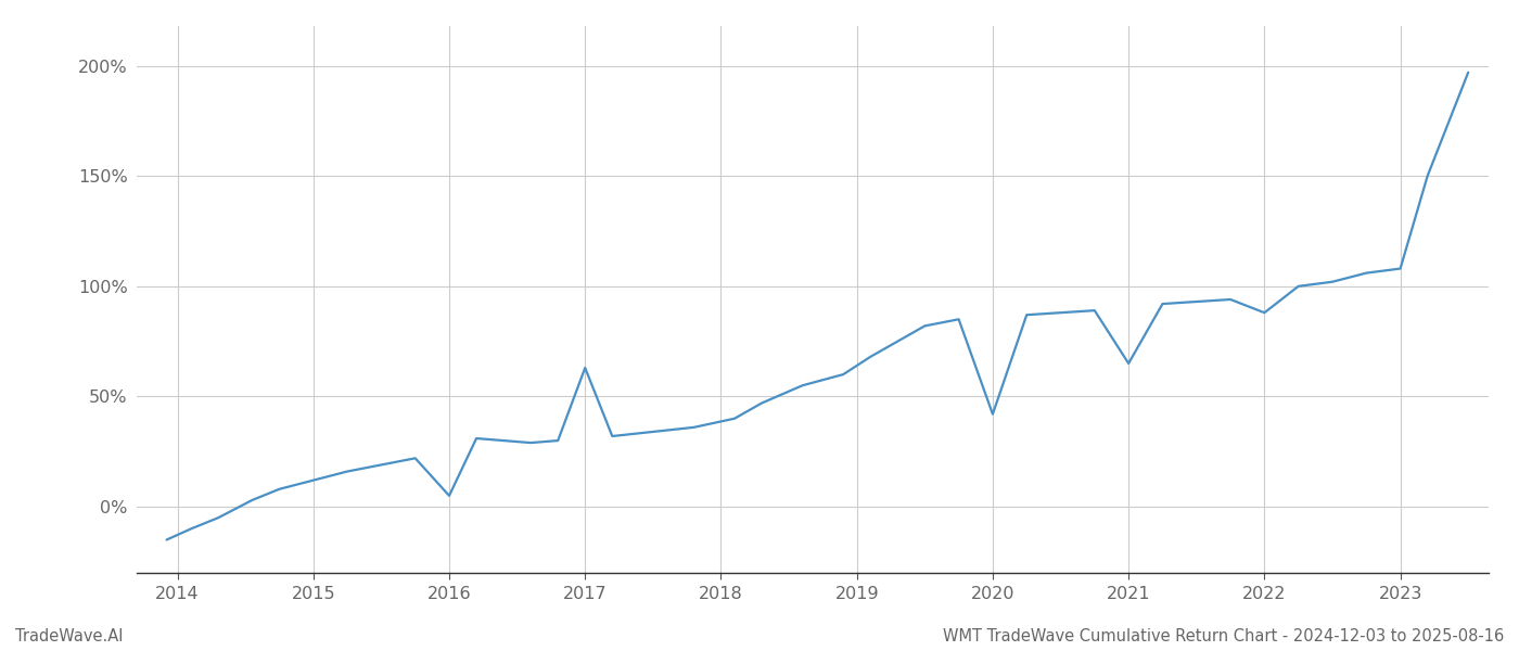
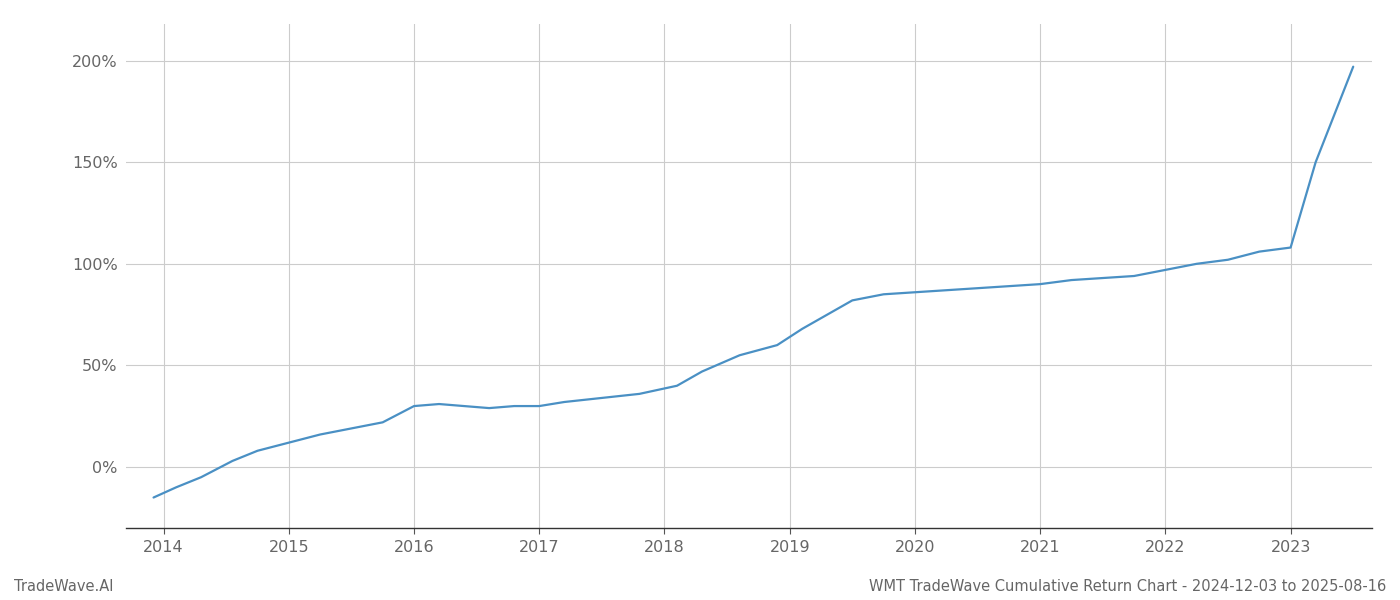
2016: 5% -> 30%
2017: 63% -> 30%
2020: 42% -> 86%
2021: 65% -> 90%
2022: 88% -> 97%
